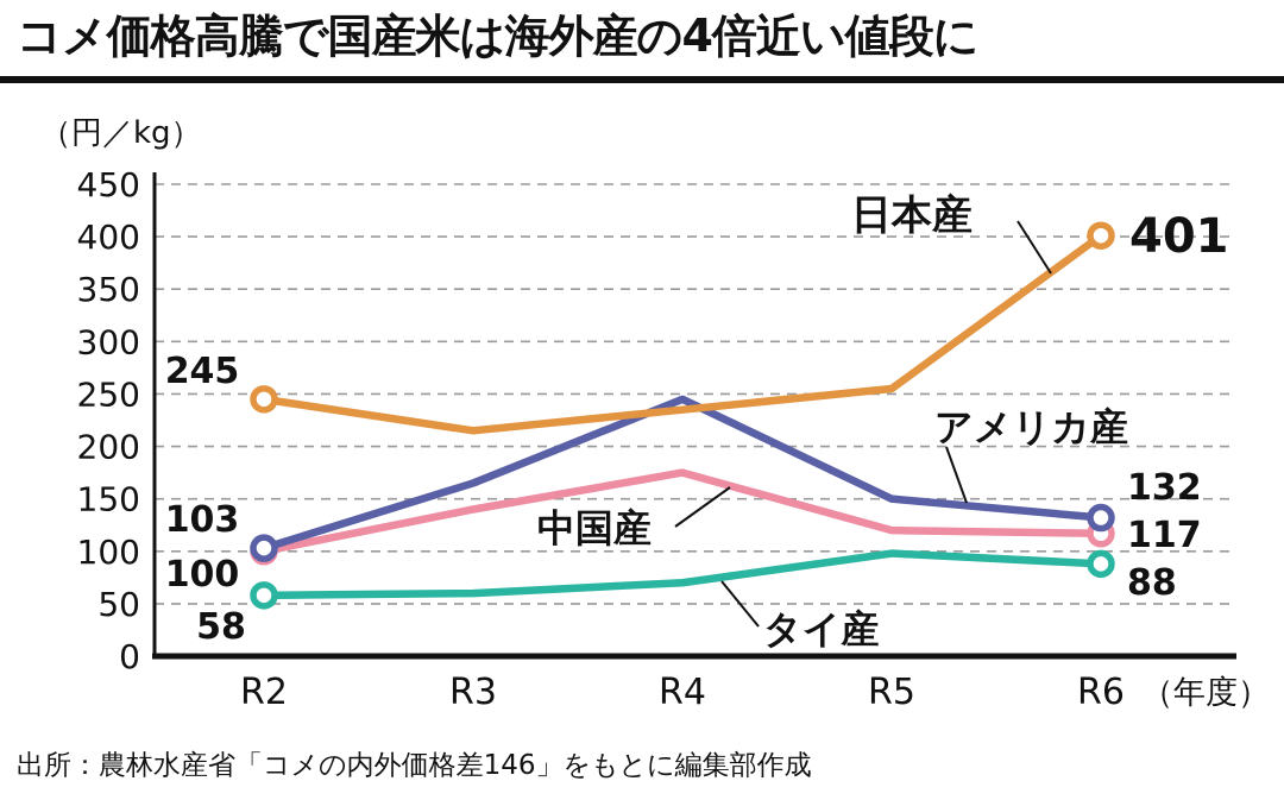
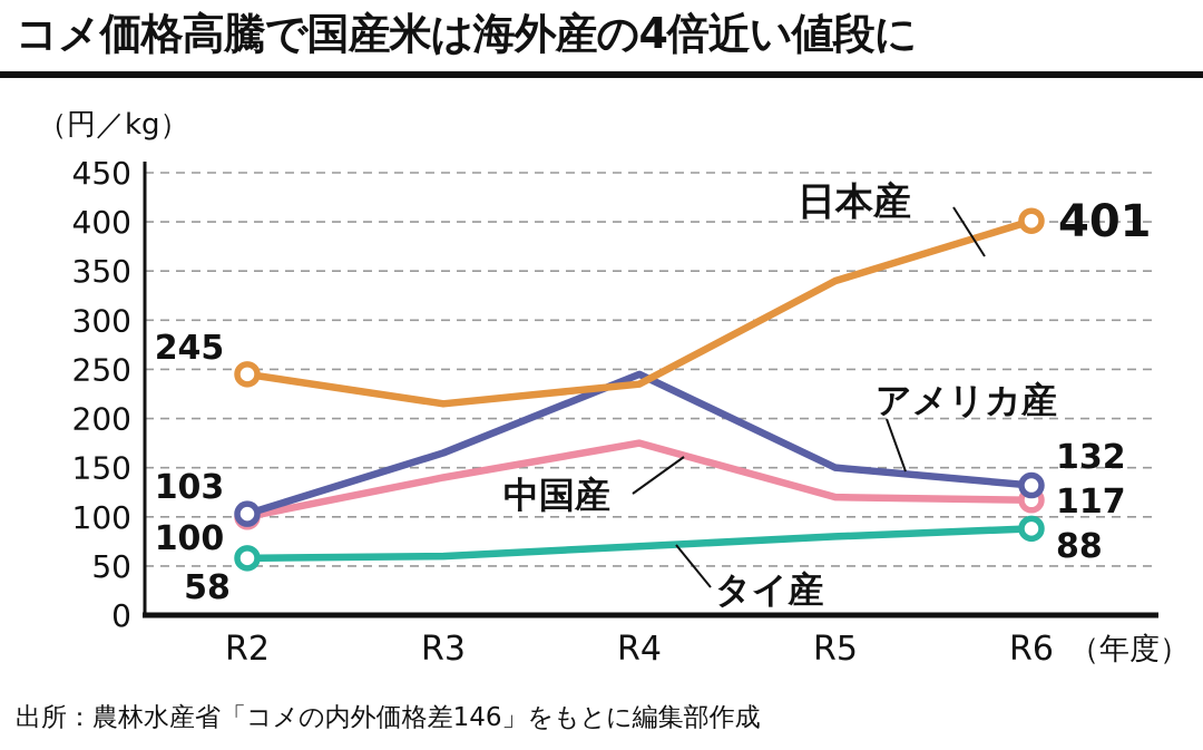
タイ産/R5: 100 -> 80
日本産/R5: 260 -> 340
